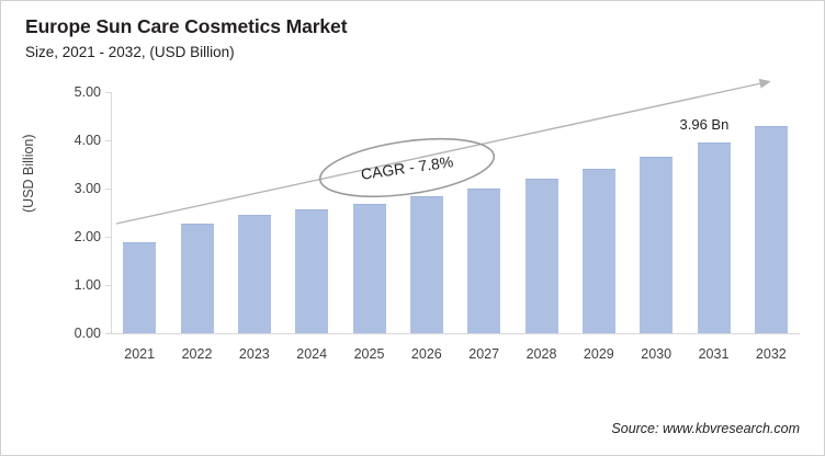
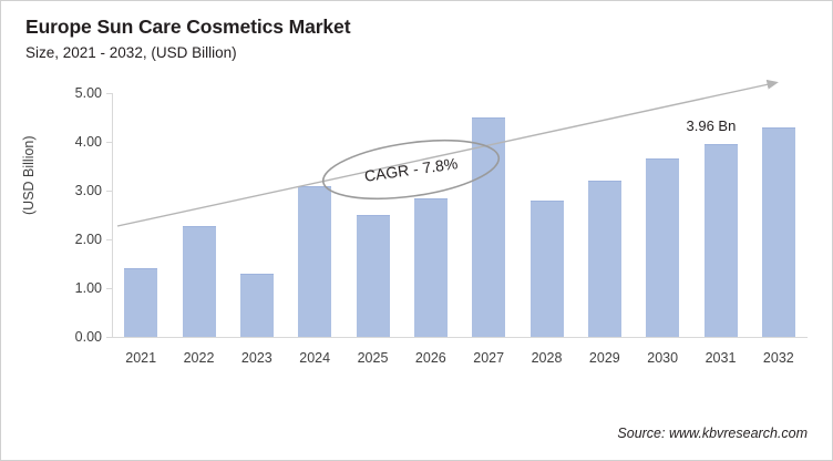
2021: 1.9 -> 1.4
2023: 2.5 -> 1.3
2024: 2.6 -> 3.1
2025: 2.7 -> 2.5
2027: 3.0 -> 4.5
2028: 3.2 -> 2.8
2029: 3.4 -> 3.2
